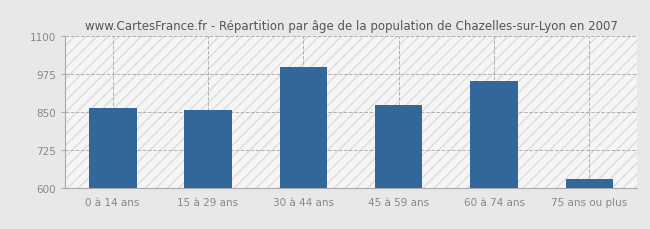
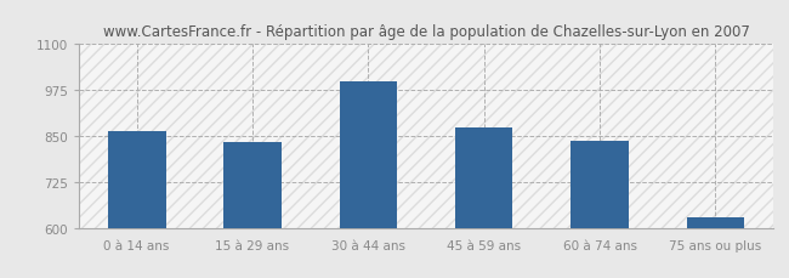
15 à 29 ans: 855 -> 833
60 à 74 ans: 950 -> 836
